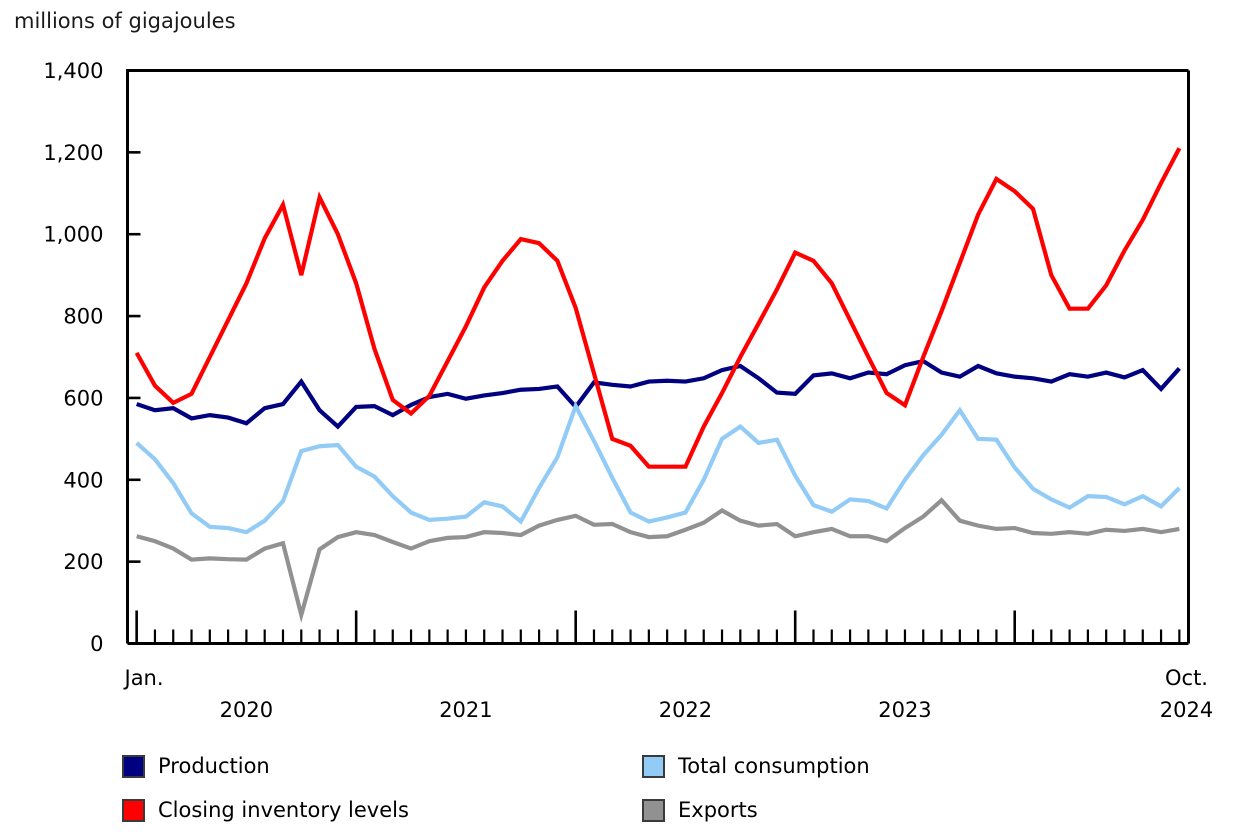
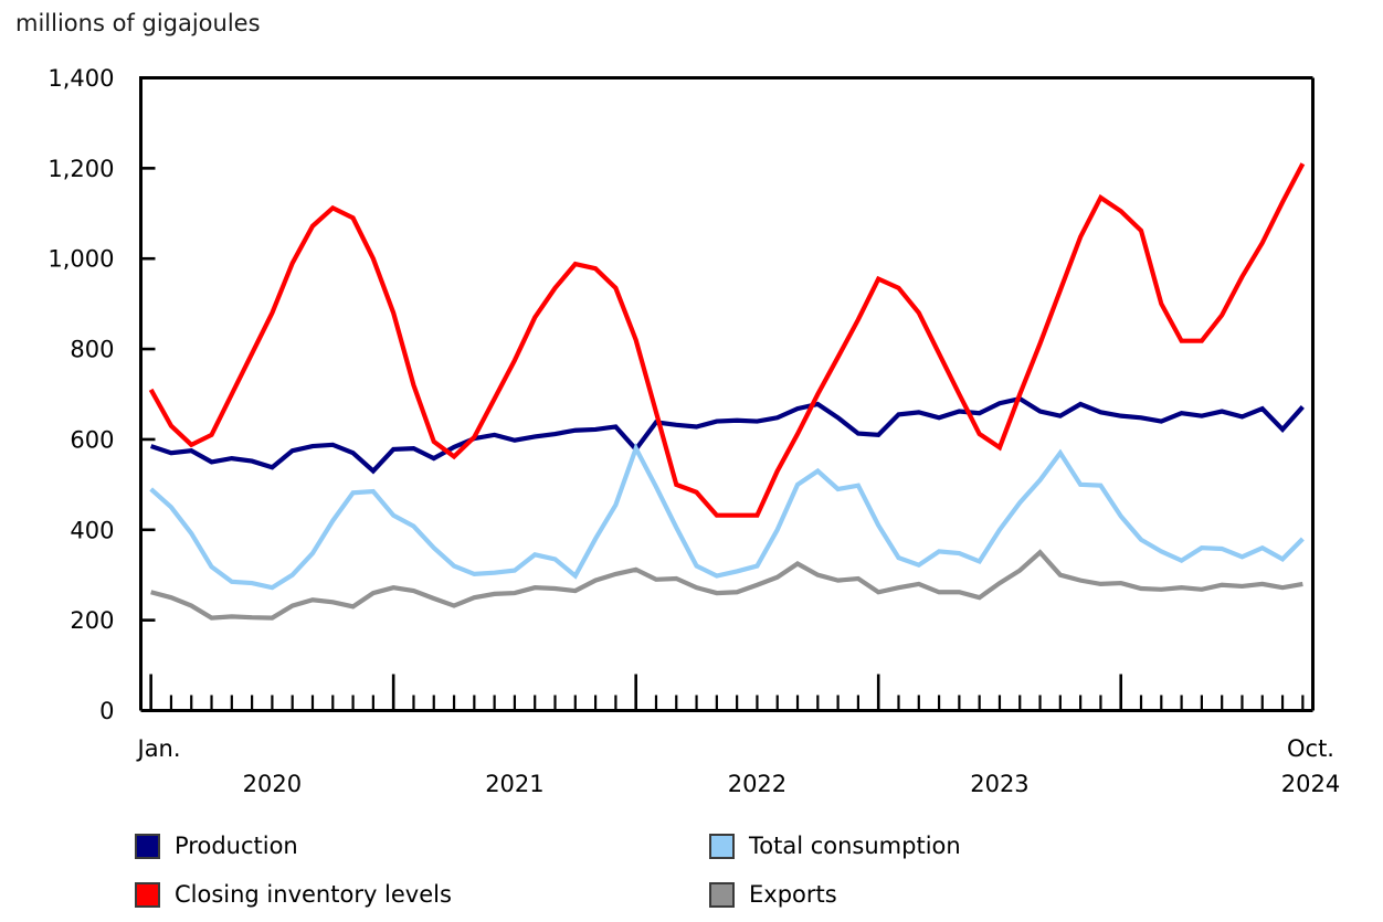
Production/Oct. 2020: 640 -> 590
Total consumption/Oct. 2020: 470 -> 420
Closing inventory levels/Oct. 2020: 900 -> 1110
Exports/Oct. 2020: 70 -> 240
